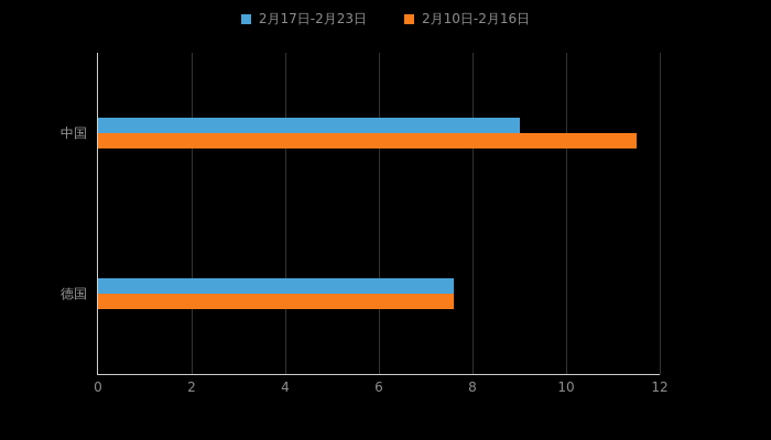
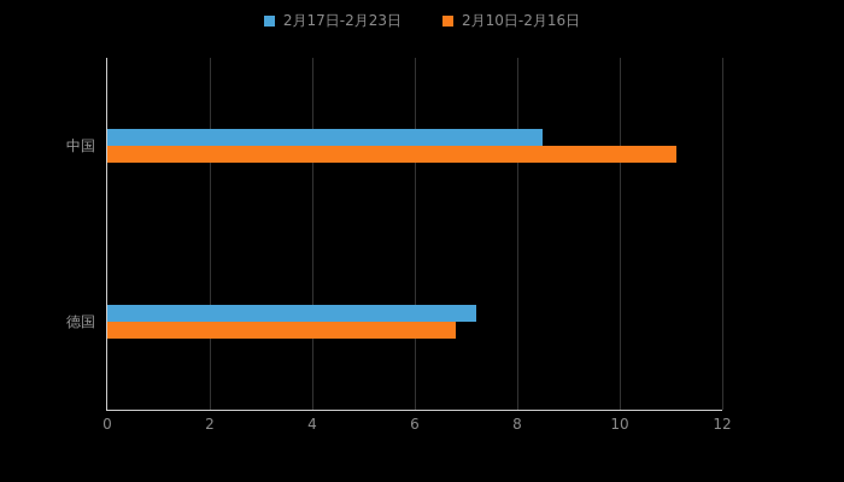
2月17日-2月23日/中国: 9.0 -> 8.5
2月10日-2月16日/中国: 11.5 -> 11.1
2月17日-2月23日/德国: 7.6 -> 7.2
2月10日-2月16日/德国: 7.6 -> 6.8
